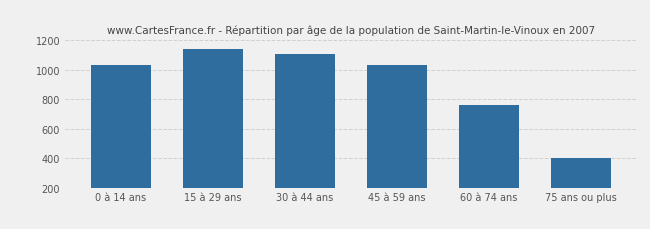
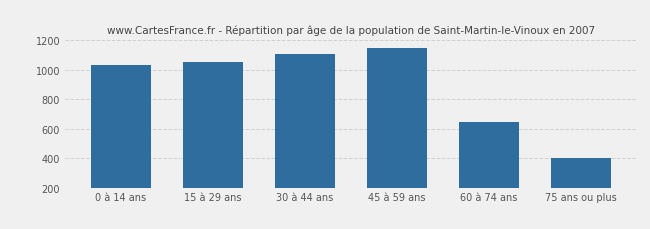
15 à 29 ans: 1140 -> 1050
45 à 59 ans: 1030 -> 1140
60 à 74 ans: 760 -> 640
